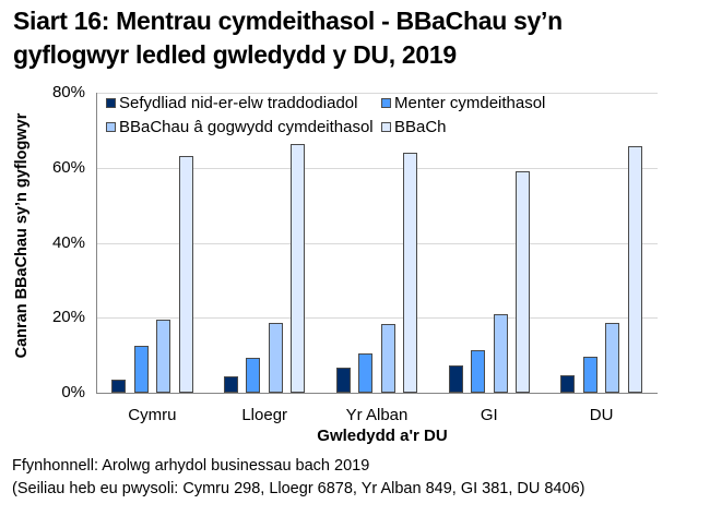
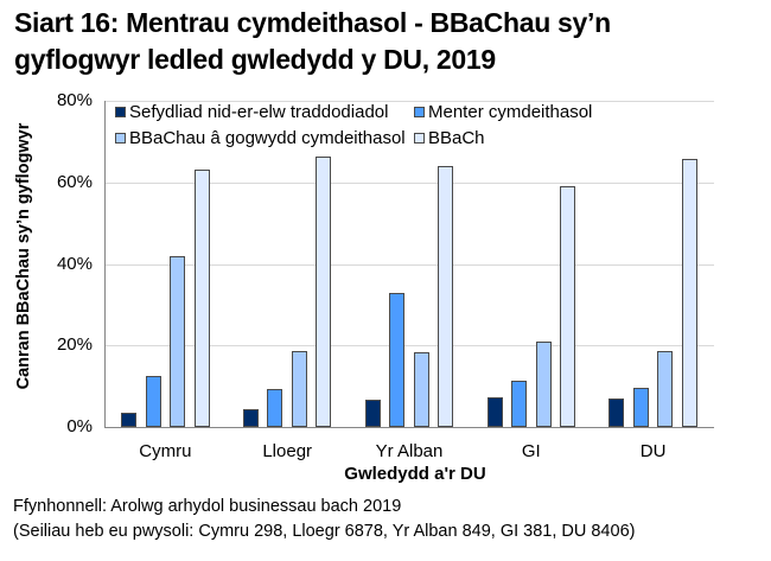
BBaChau â gogwydd cymdeithasol/Cymru: 20% -> 42%
Menter cymdeithasol/Yr Alban: 10% -> 33%
Sefydliad nid-er-elw traddodiadol/DU: 5% -> 7%
